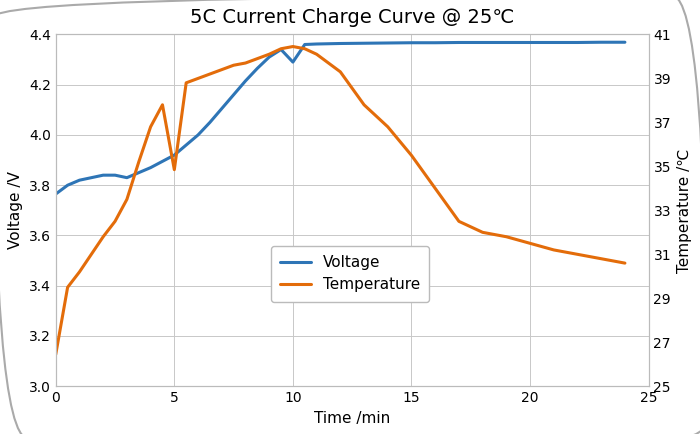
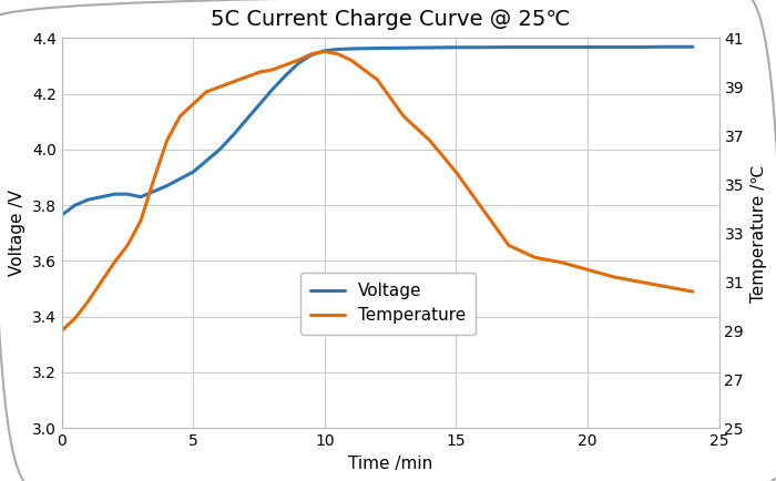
Temperature/0: 26.45 -> 29.00
Temperature/5: 34.85 -> 38.30
Voltage/10: 4.290 -> 4.355
